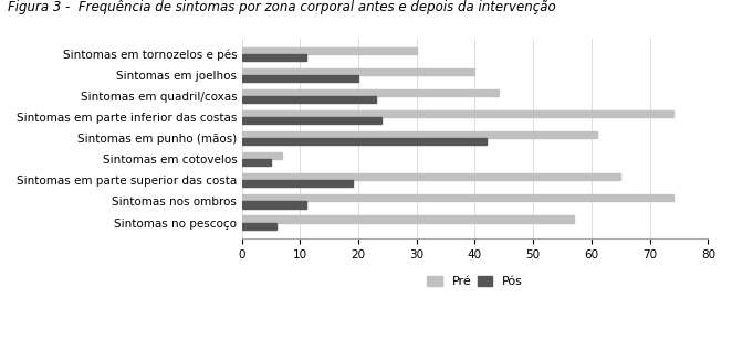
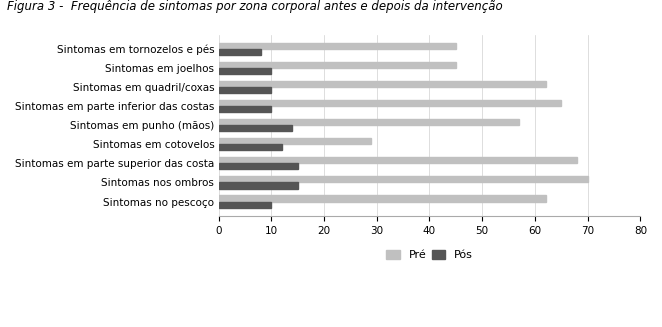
Pré/Sintomas em tornozelos e pés: 30 -> 45
Pós/Sintomas em tornozelos e pés: 11 -> 8
Pré/Sintomas em joelhos: 40 -> 45
Pós/Sintomas em joelhos: 20 -> 10
Pré/Sintomas em quadril/coxas: 44 -> 62
Pós/Sintomas em quadril/coxas: 23 -> 10
Pré/Sintomas em parte inferior das costas: 74 -> 65
Pós/Sintomas em parte inferior das costas: 24 -> 10
Pré/Sintomas em punho (mãos): 61 -> 57
Pós/Sintomas em punho (mãos): 42 -> 14
Pré/Sintomas em cotovelos: 7 -> 29
Pós/Sintomas em cotovelos: 5 -> 12
Pré/Sintomas em parte superior das costa: 65 -> 68
Pós/Sintomas em parte superior das costa: 19 -> 15
Pré/Sintomas nos ombros: 74 -> 70
Pós/Sintomas nos ombros: 11 -> 15
Pré/Sintomas no pescoço: 57 -> 62
Pós/Sintomas no pescoço: 6 -> 10
